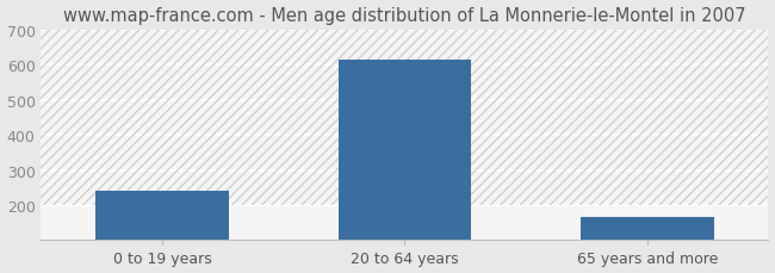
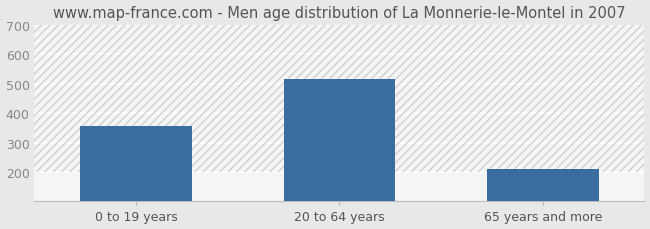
0 to 19 years: 240 -> 355
20 to 64 years: 615 -> 515
65 years and more: 165 -> 210
